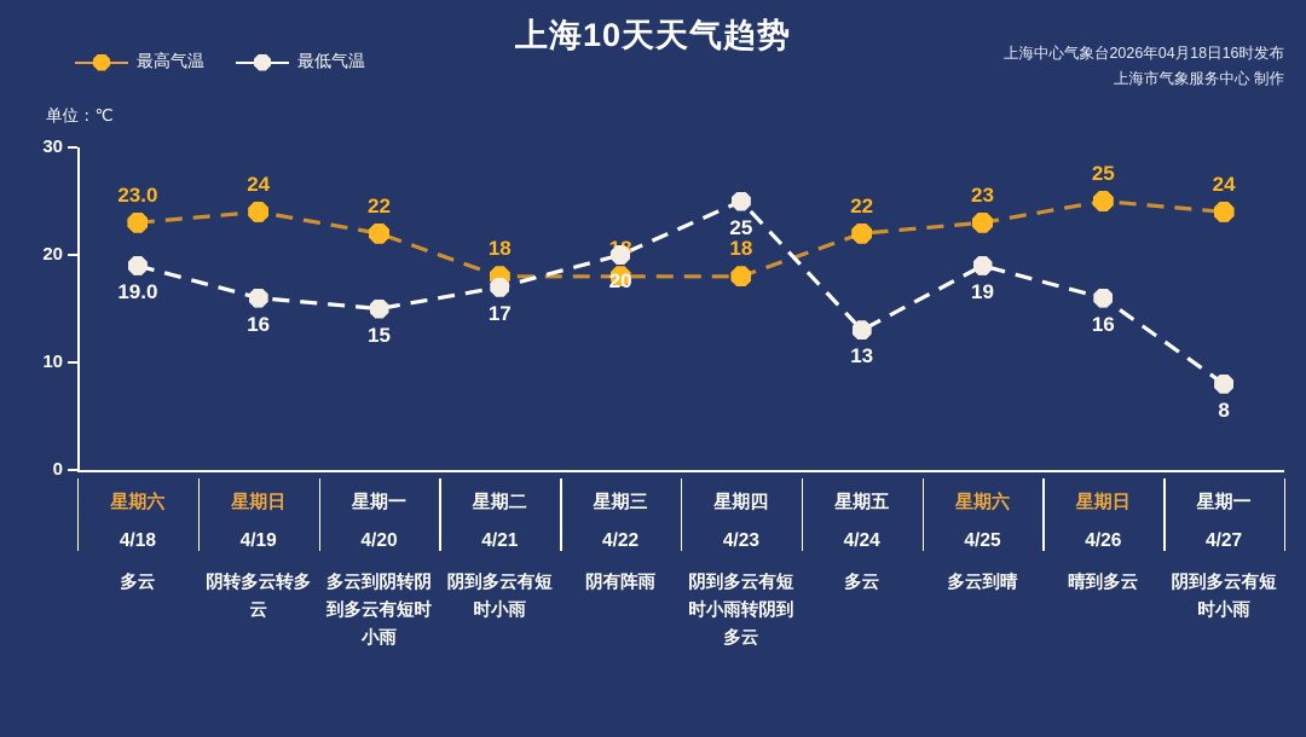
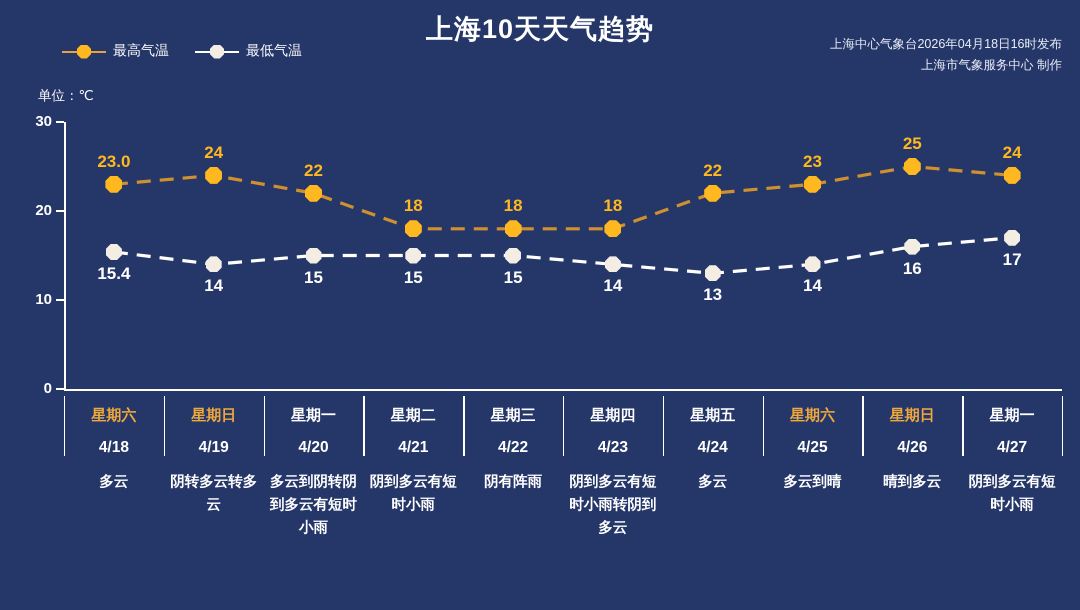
最低气温/4/18: 19.0 -> 15.4
最低气温/4/19: 16 -> 14
最低气温/4/21: 17 -> 15
最低气温/4/22: 20 -> 15
最低气温/4/23: 25 -> 14
最低气温/4/25: 19 -> 14
最低气温/4/27: 8 -> 17
